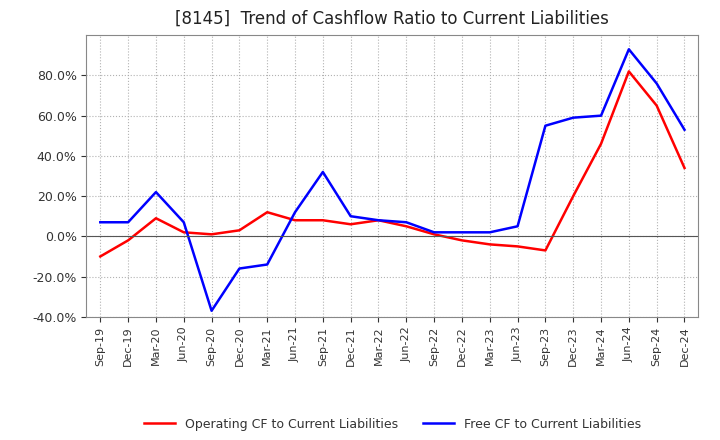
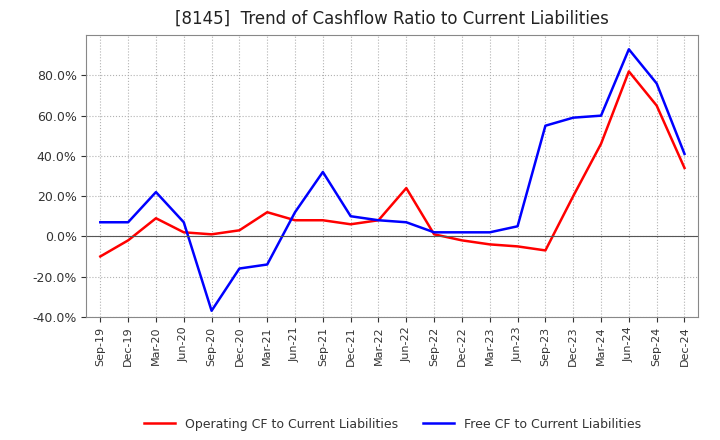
Operating CF to Current Liabilities/Jun-22: 5% -> 24%
Free CF to Current Liabilities/Dec-24: 53% -> 41%
